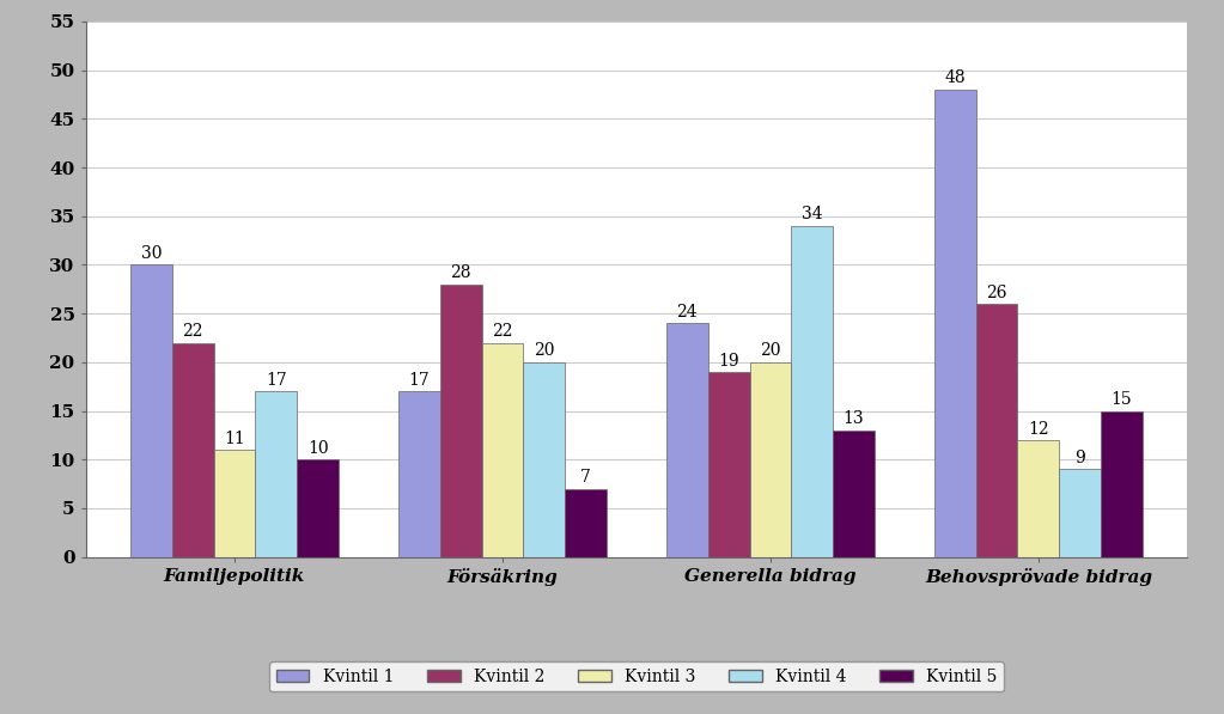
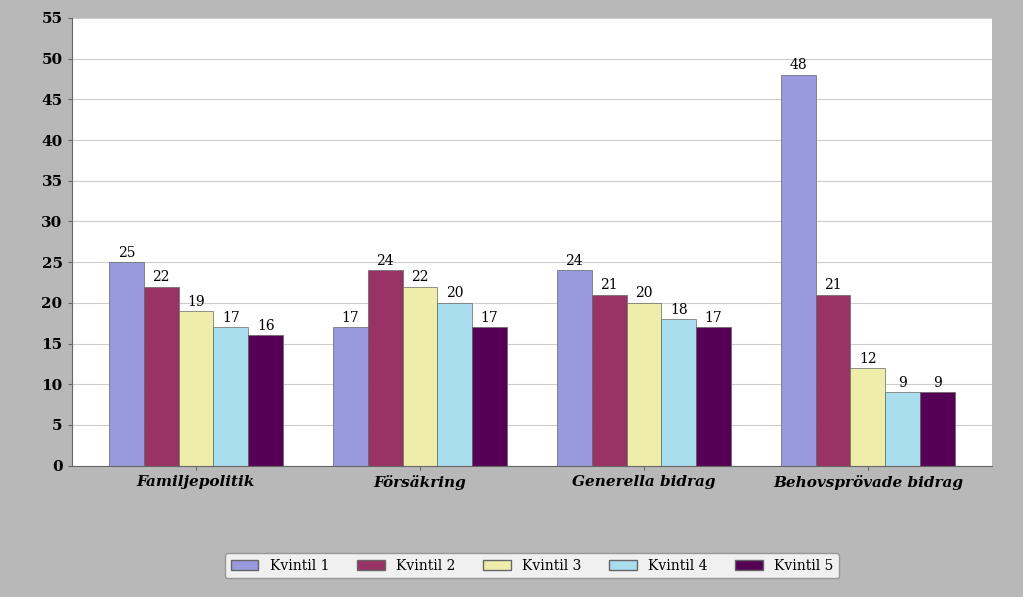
Kvintil 1/Familjepolitik: 30 -> 25
Kvintil 3/Familjepolitik: 11 -> 19
Kvintil 5/Familjepolitik: 10 -> 16
Kvintil 2/Försäkring: 28 -> 24
Kvintil 5/Försäkring: 7 -> 17
Kvintil 2/Generella bidrag: 19 -> 21
Kvintil 4/Generella bidrag: 34 -> 18
Kvintil 5/Generella bidrag: 13 -> 17
Kvintil 2/Behovsprövade bidrag: 26 -> 21
Kvintil 5/Behovsprövade bidrag: 15 -> 9
